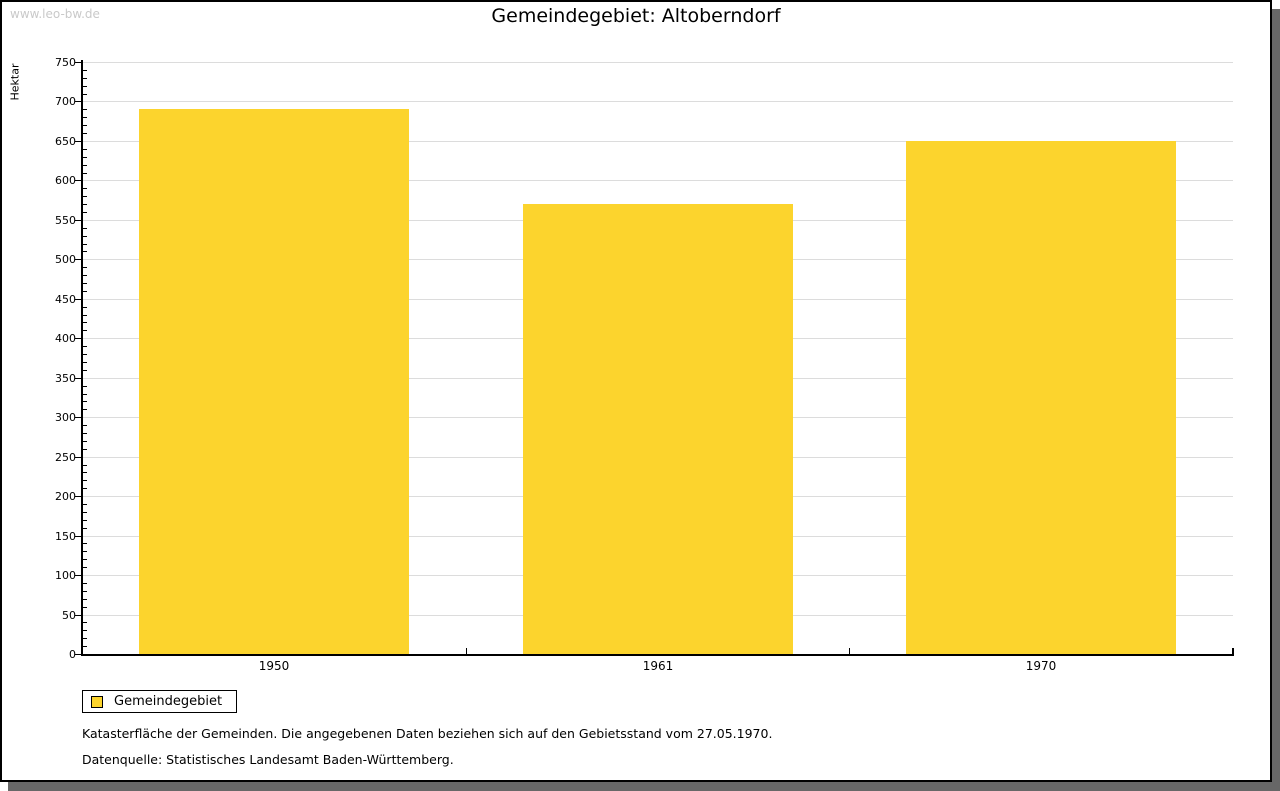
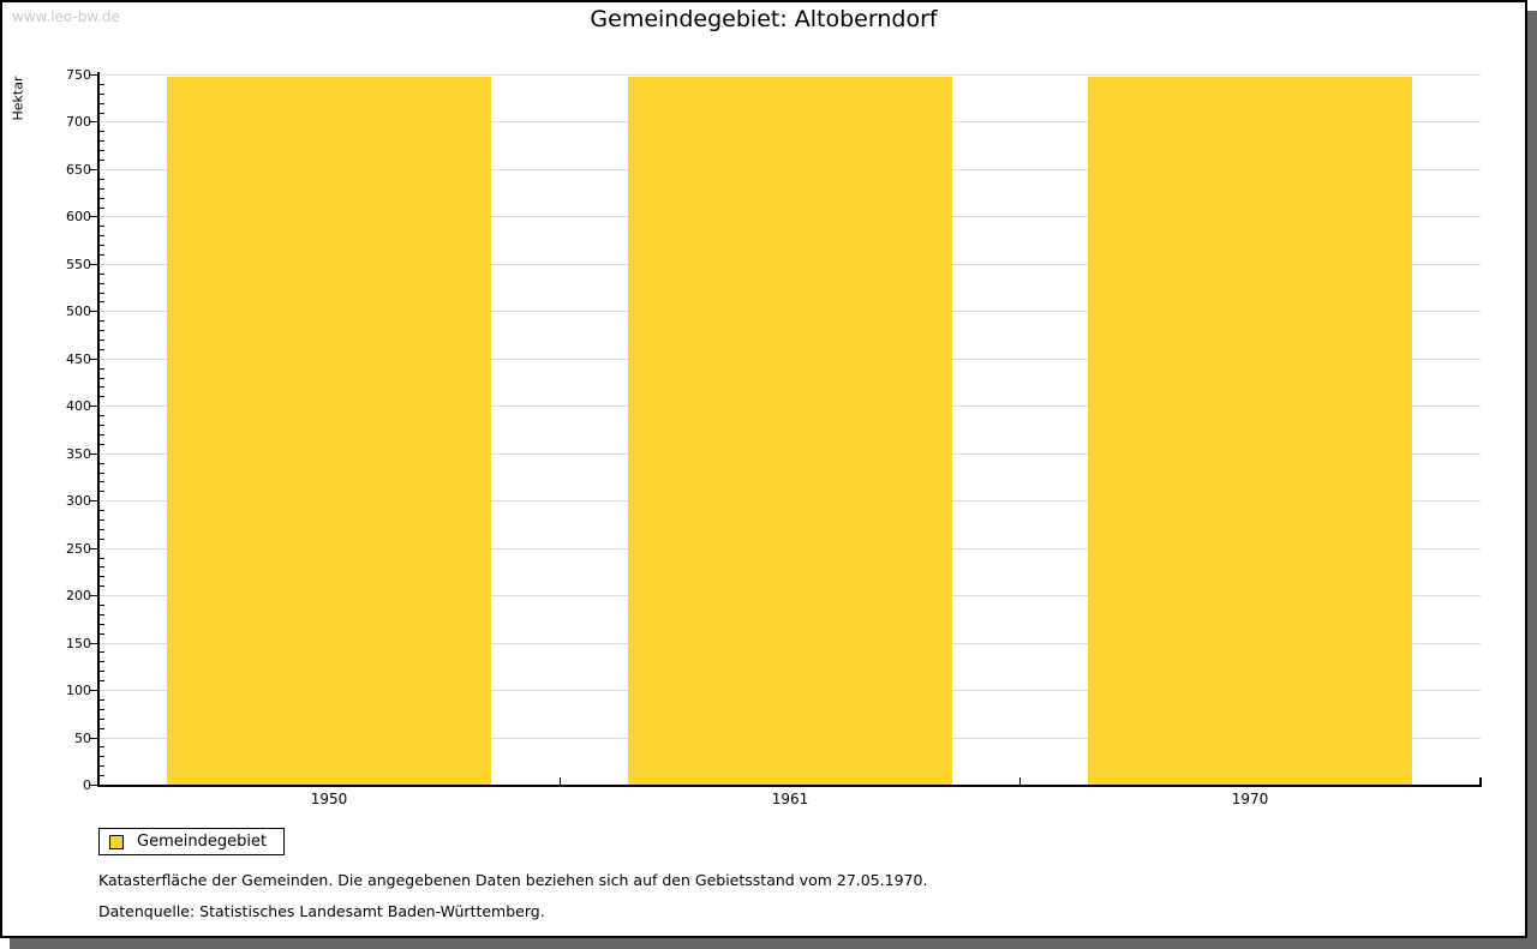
1950: 690 -> 750
1961: 570 -> 750
1970: 650 -> 750
